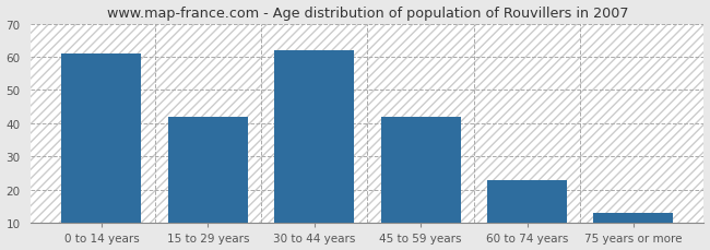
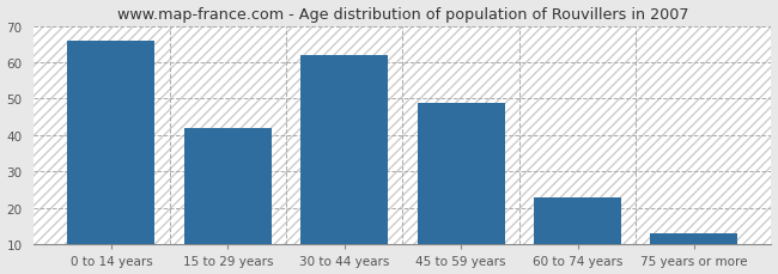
0 to 14 years: 61 -> 66
45 to 59 years: 42 -> 49
